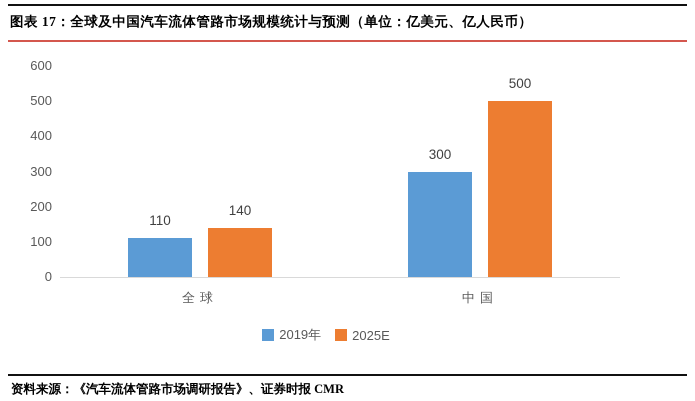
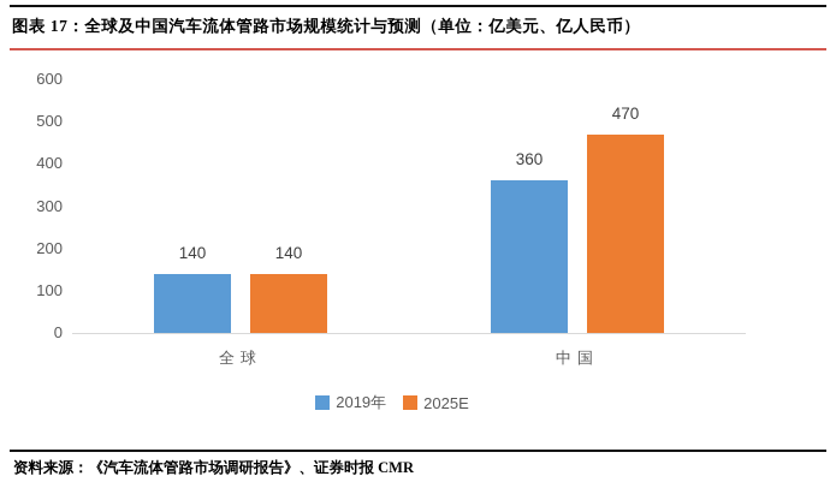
2019年/全球: 110 -> 140
2019年/中国: 300 -> 360
2025E/中国: 500 -> 470
